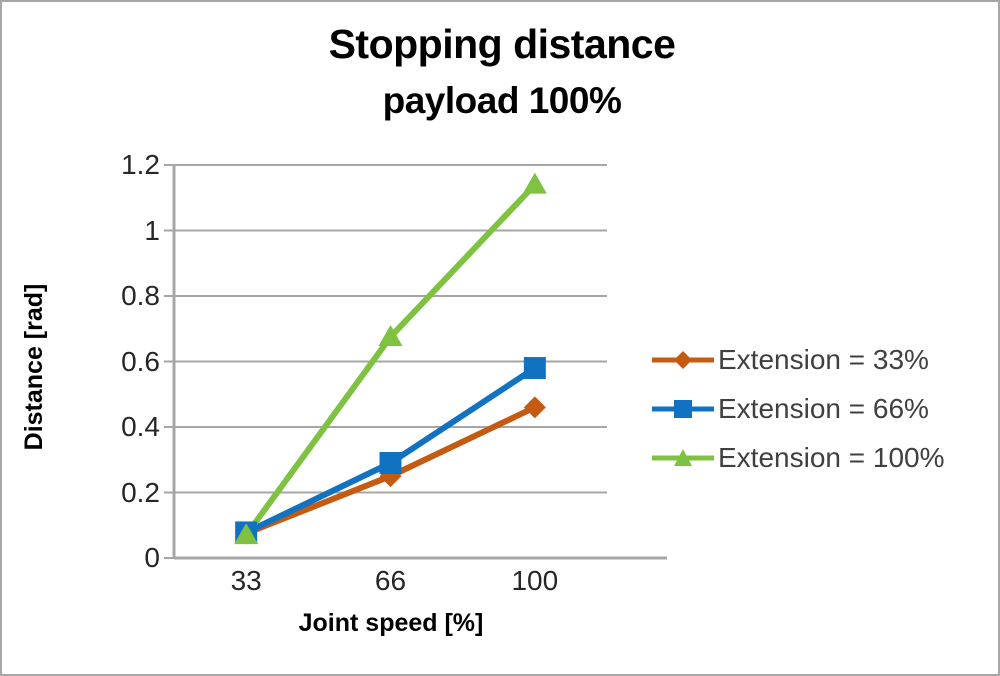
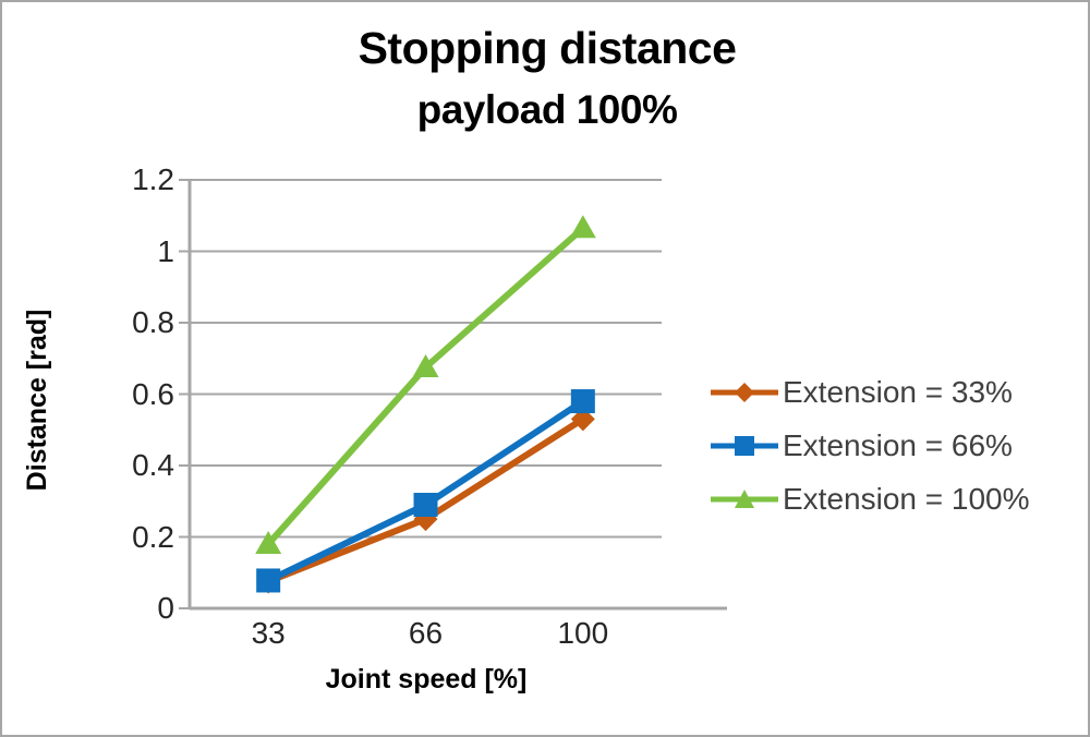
Extension = 100%/33: 0.07 -> 0.18
Extension = 33%/100: 0.46 -> 0.53
Extension = 100%/100: 1.14 -> 1.06
